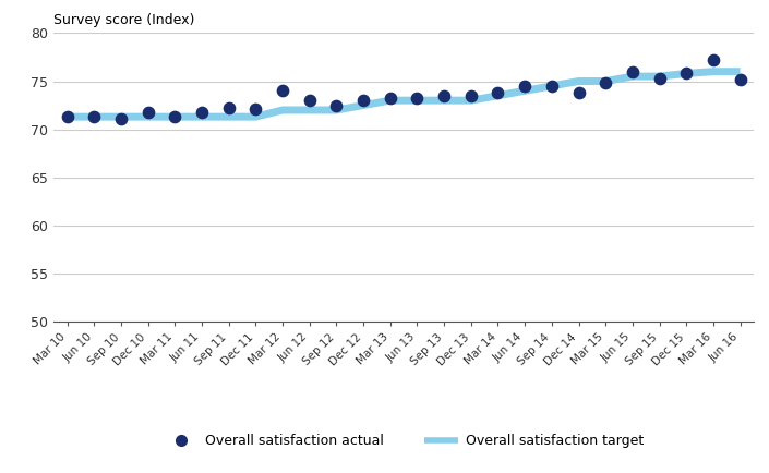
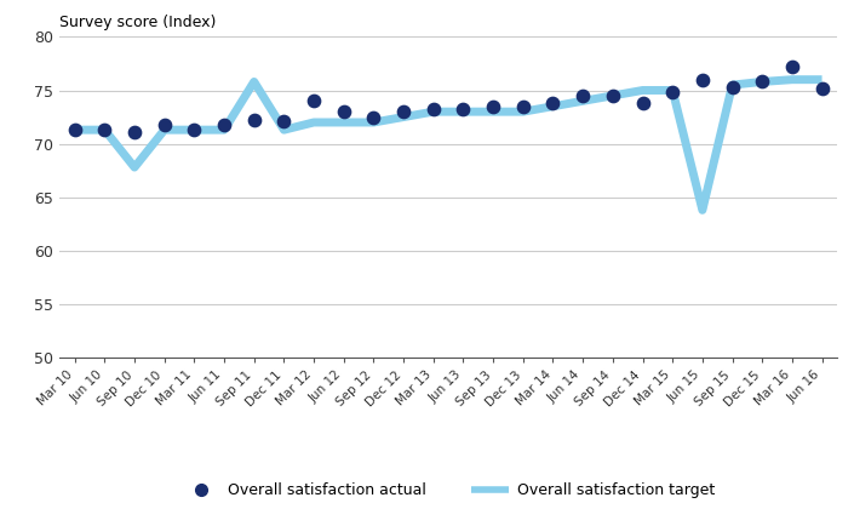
Overall satisfaction target/Sep 10: 71.3 -> 67.8
Overall satisfaction target/Sep 11: 71.3 -> 75.8
Overall satisfaction target/Jun 15: 75.5 -> 63.8
